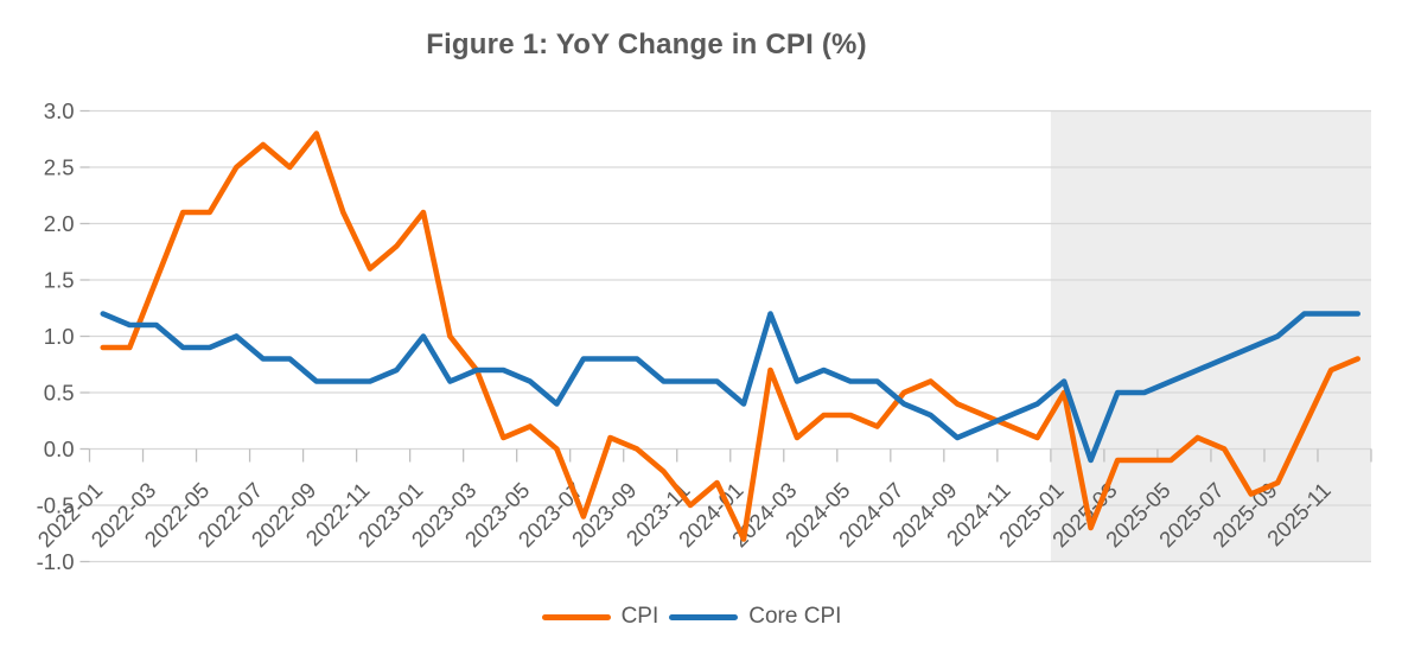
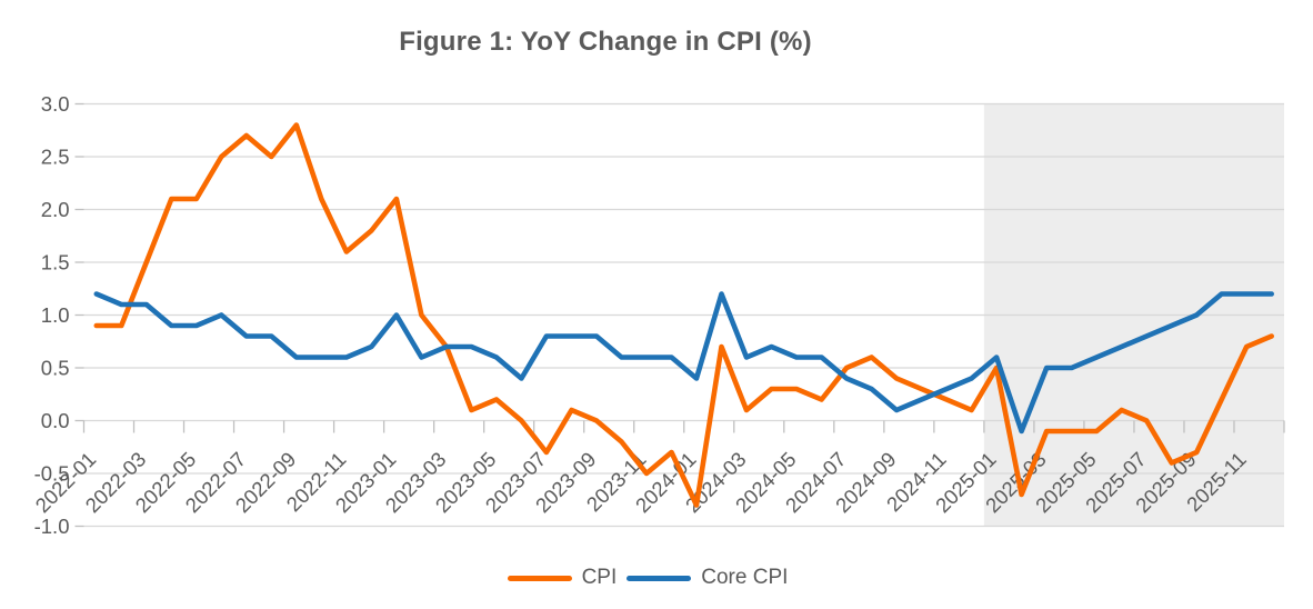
CPI/2023-07: -0.6 -> -0.3
